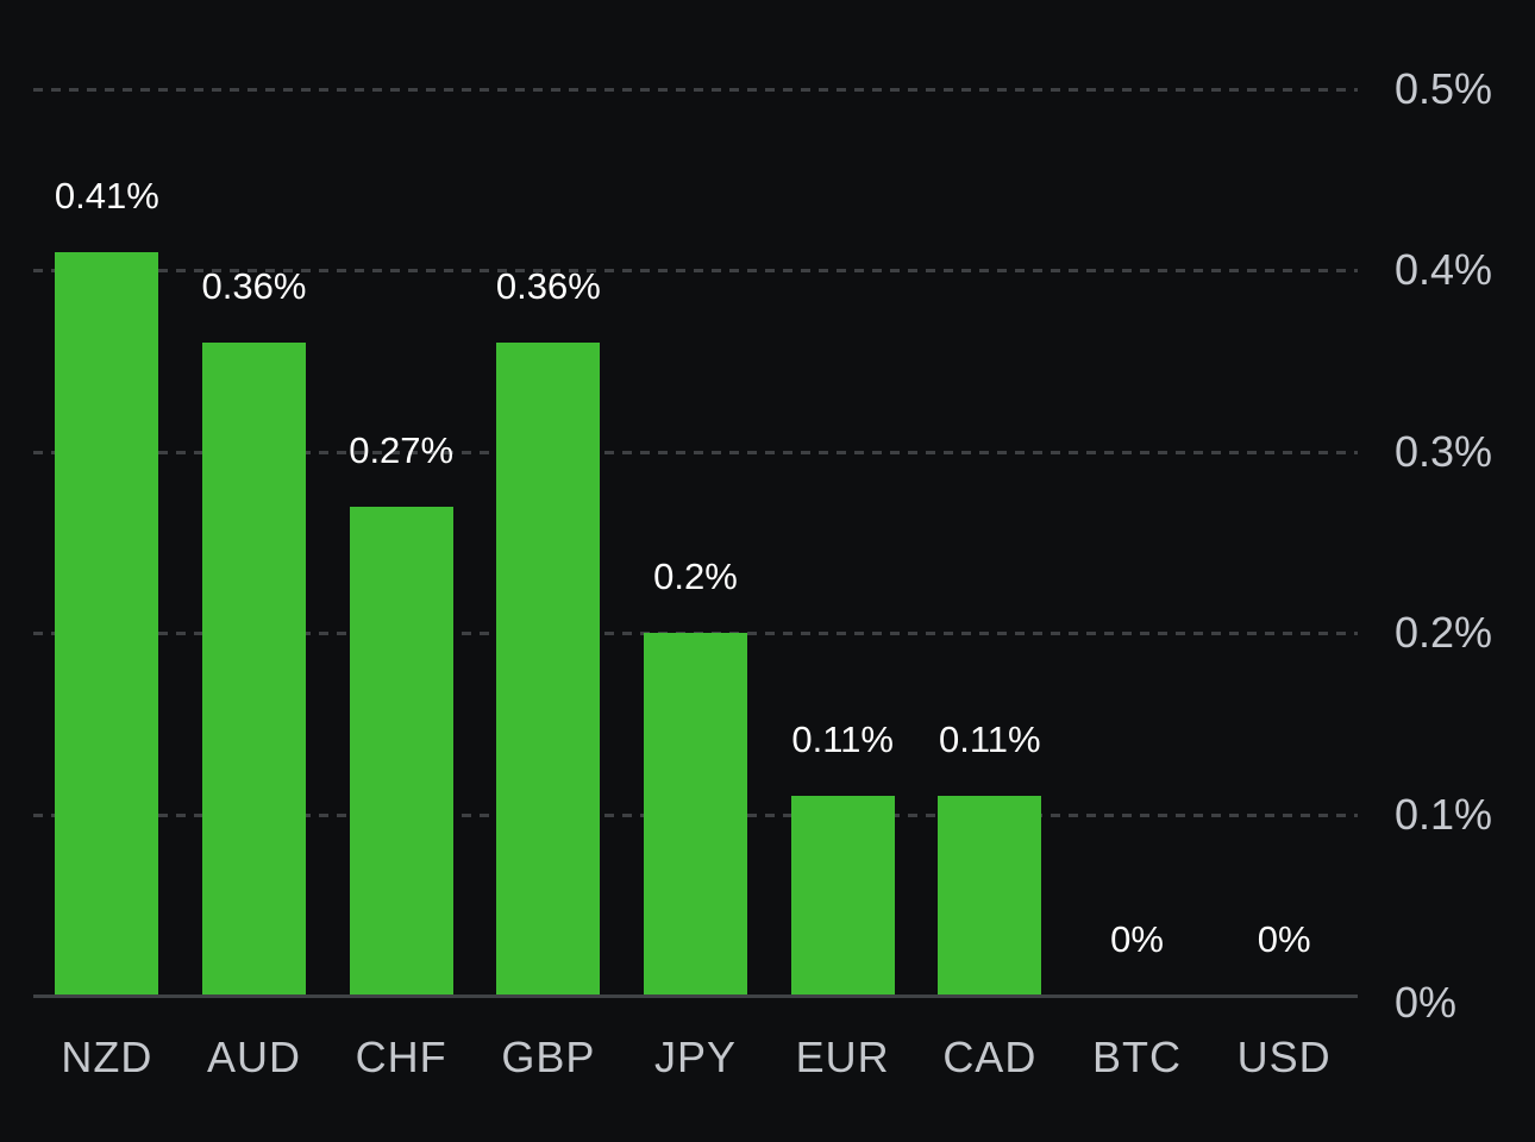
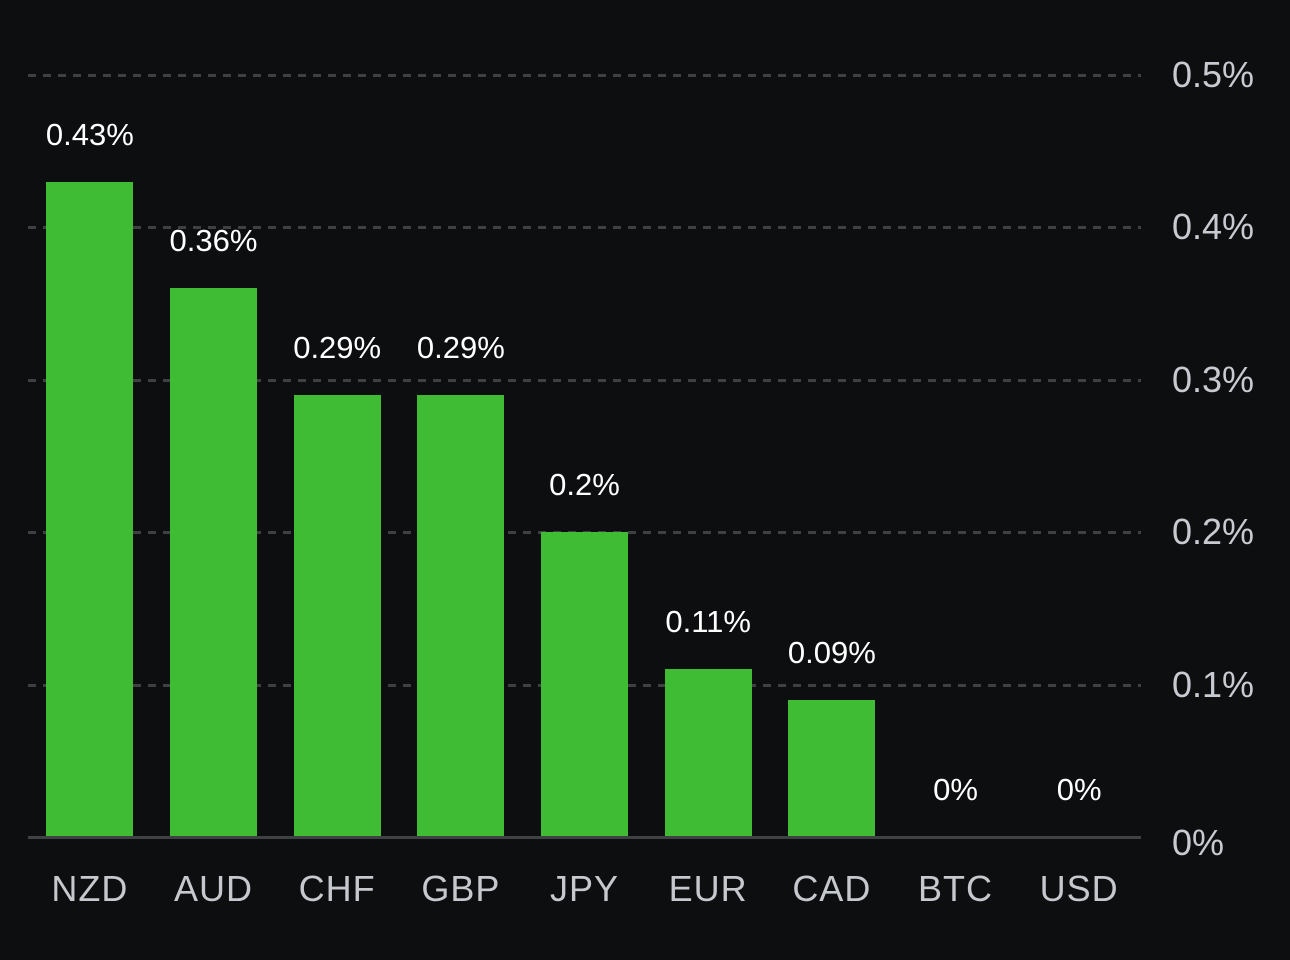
NZD: 0.41% -> 0.43%
CHF: 0.27% -> 0.29%
GBP: 0.36% -> 0.29%
CAD: 0.11% -> 0.09%
